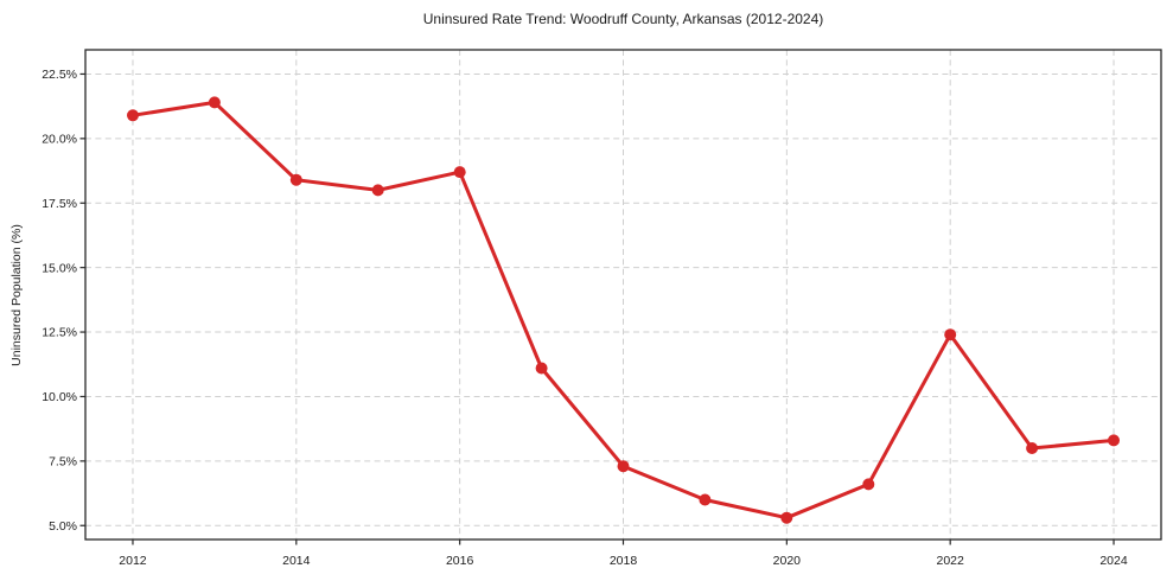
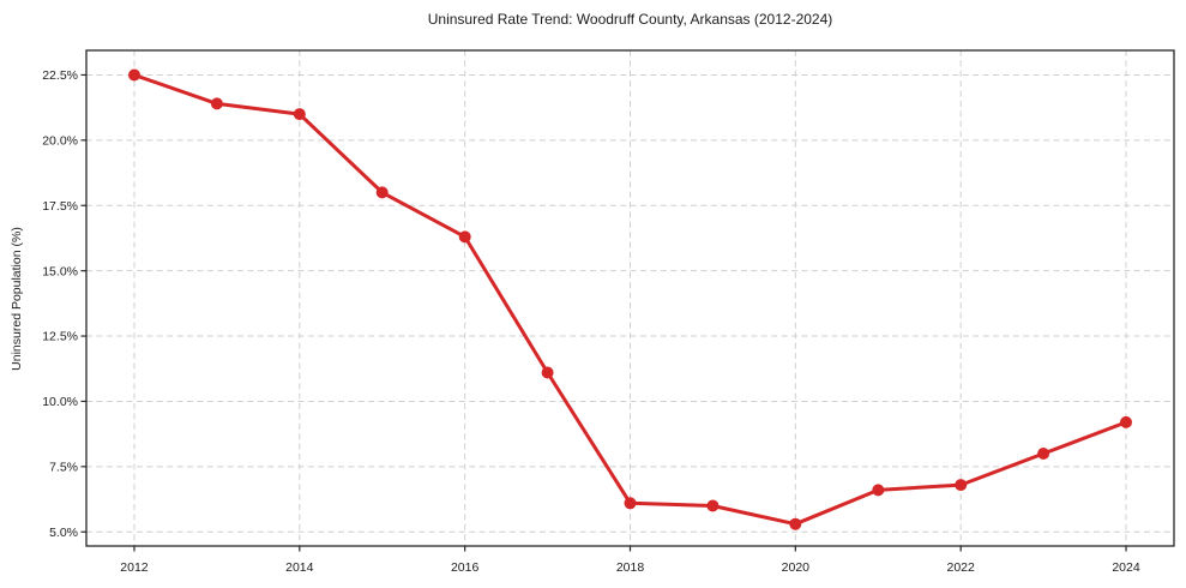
2012: 20.9% -> 22.5%
2014: 18.4% -> 21.0%
2016: 18.7% -> 16.3%
2018: 7.3% -> 6.1%
2022: 12.4% -> 6.8%
2024: 8.3% -> 9.2%
